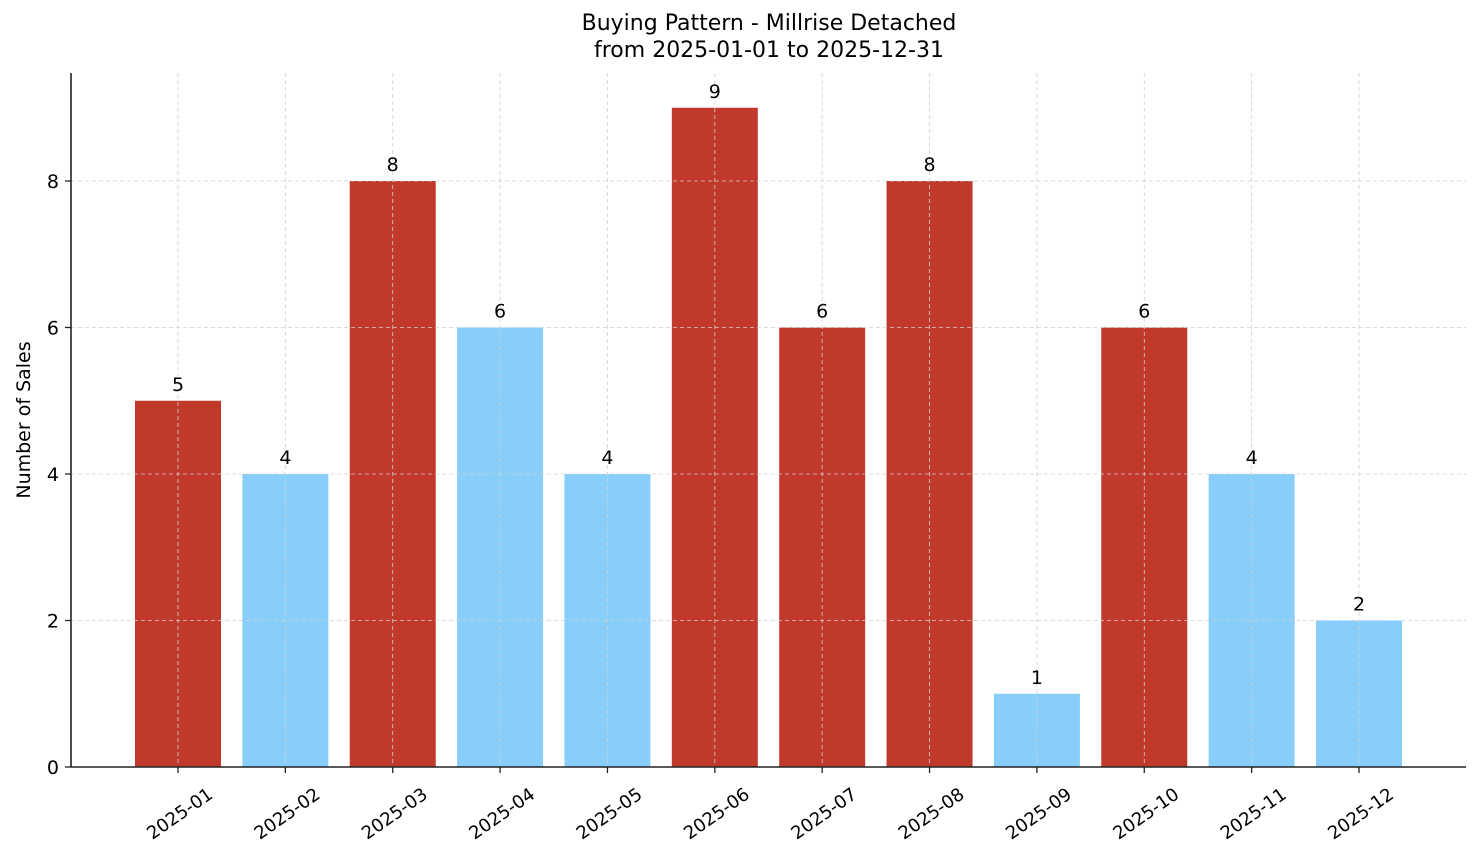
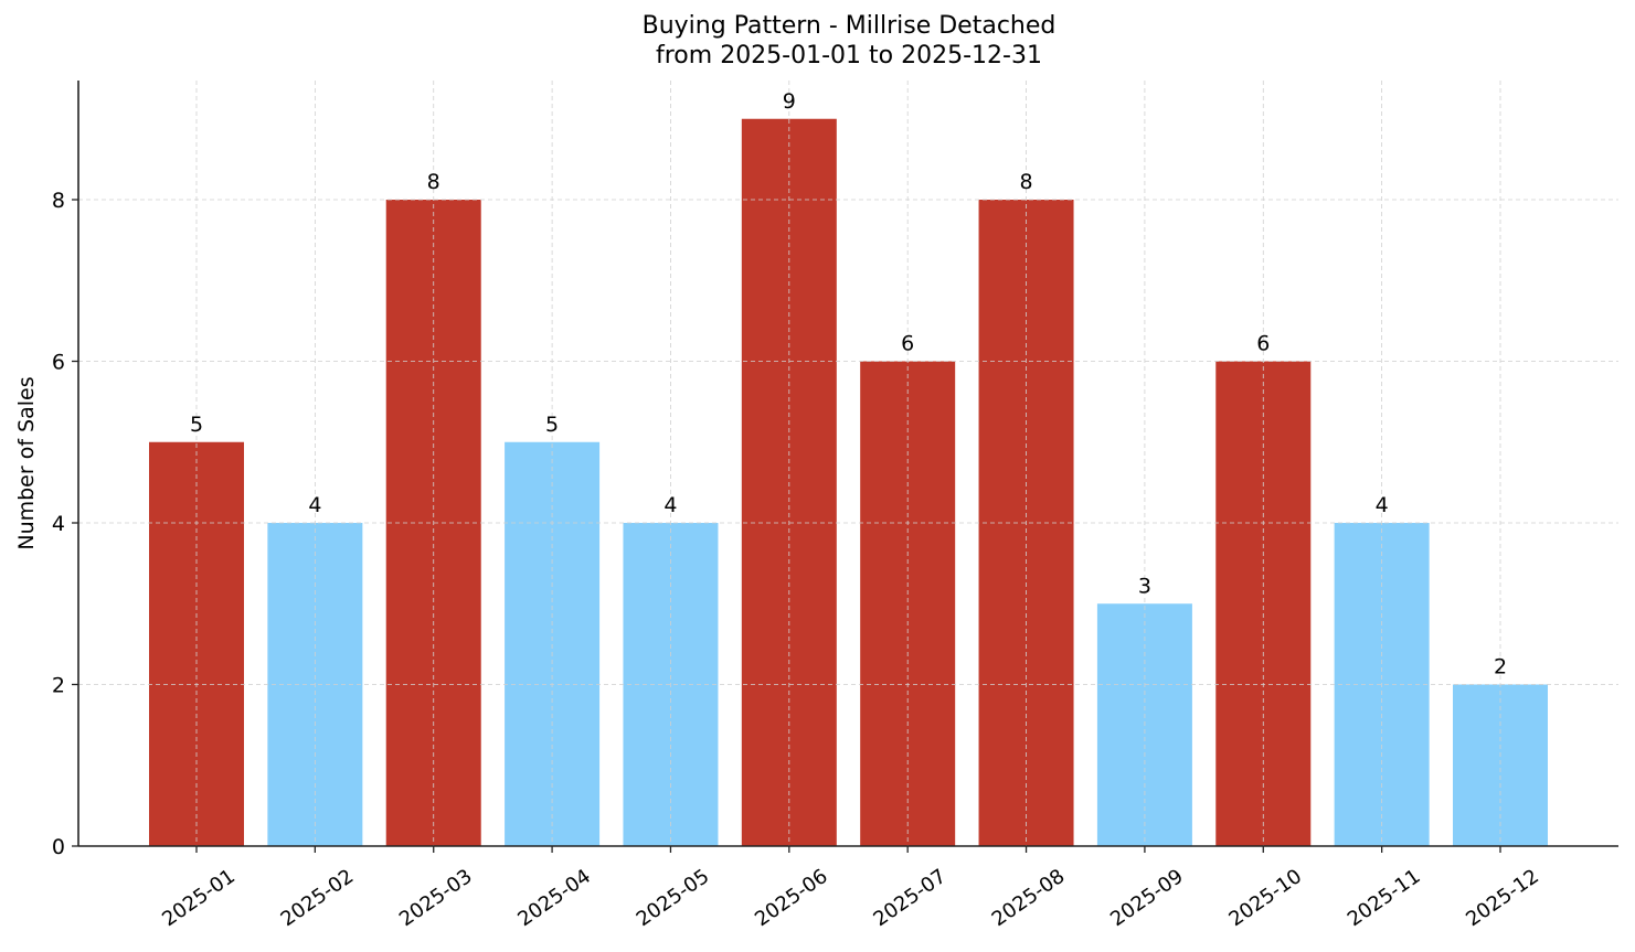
2025-04: 6 -> 5
2025-09: 1 -> 3
